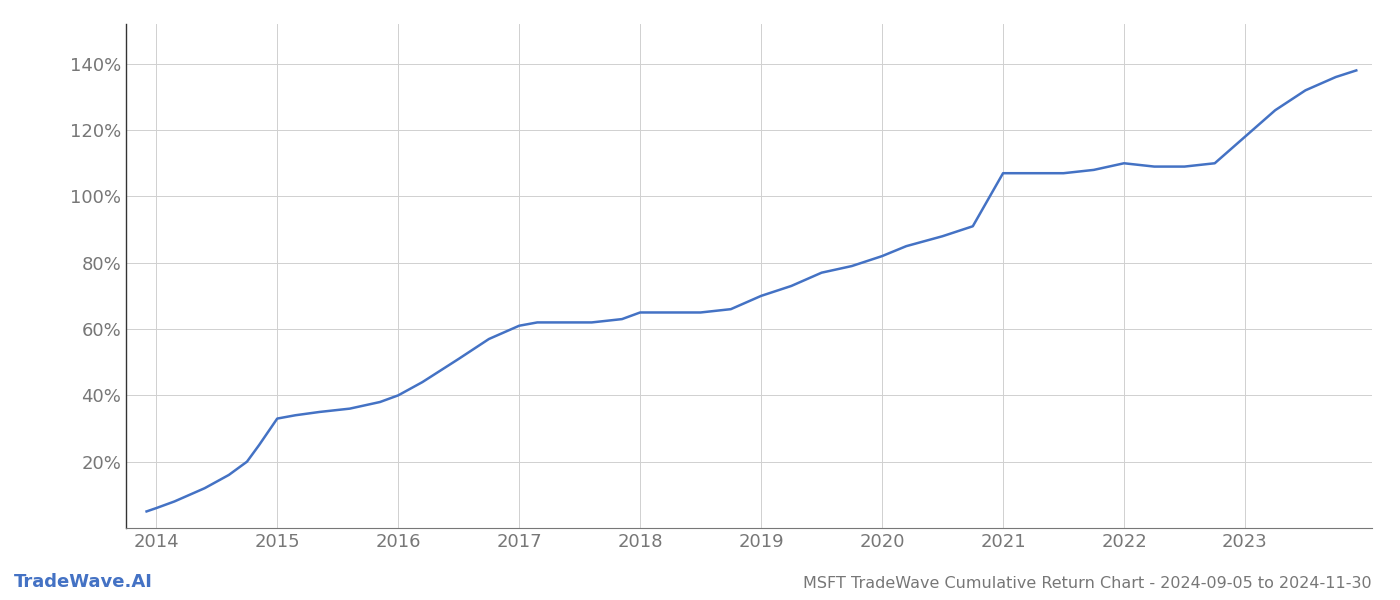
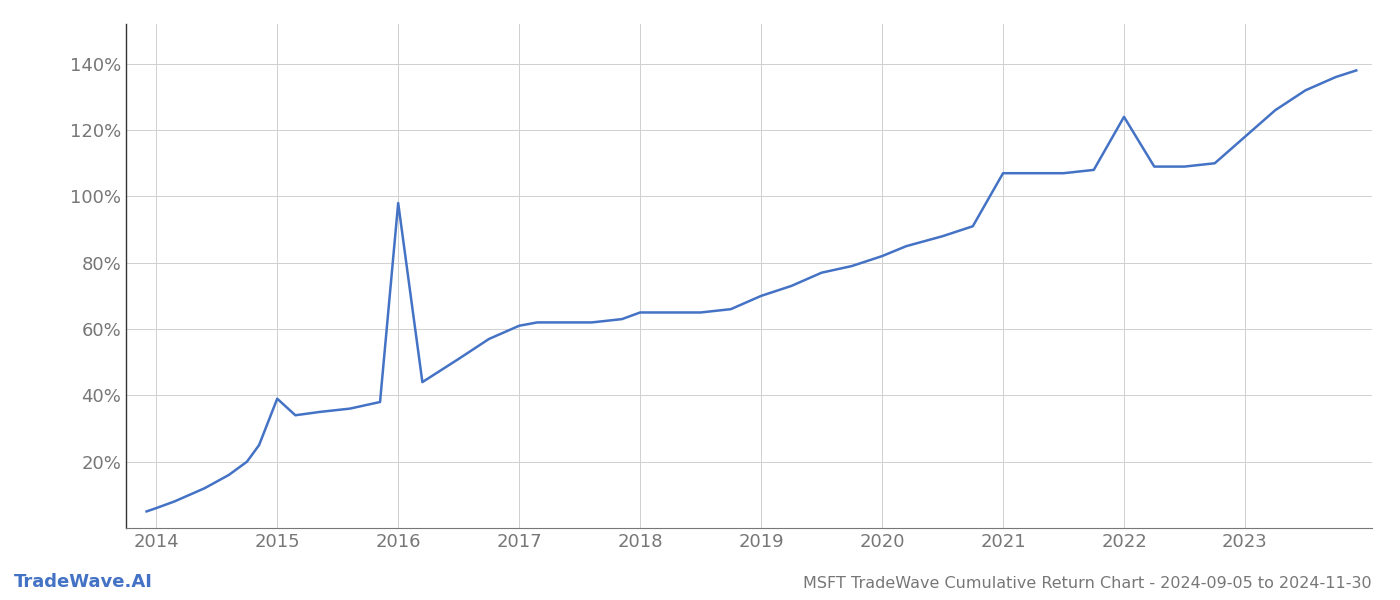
2015: 33% -> 39%
2016: 40% -> 98%
2022: 110% -> 124%
